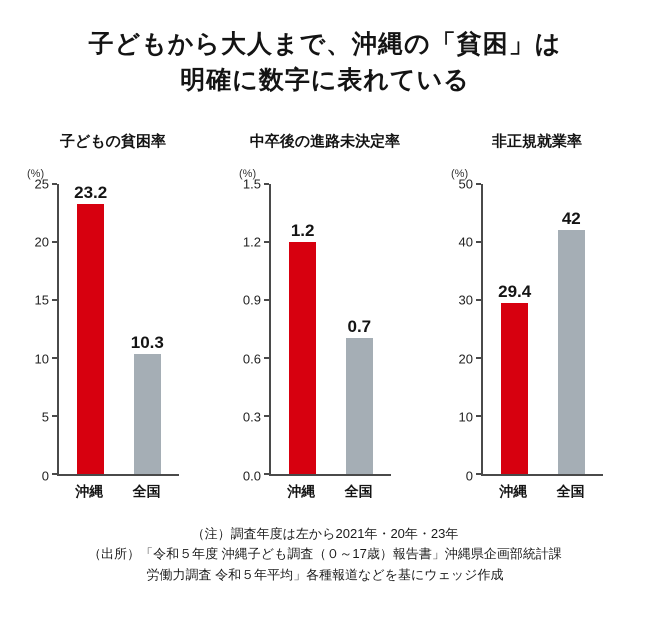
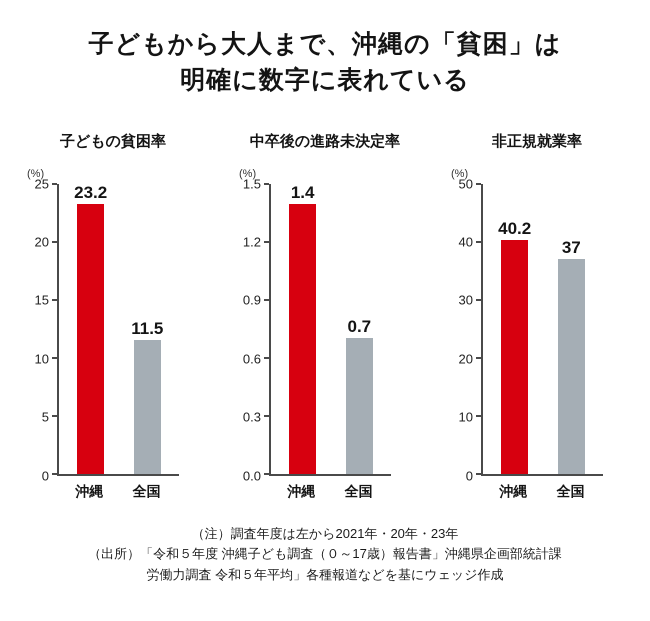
子どもの貧困率/全国: 10.3 -> 11.5
中卒後の進路未決定率/沖縄: 1.2 -> 1.4
非正規就業率/沖縄: 29.4 -> 40.2
非正規就業率/全国: 42 -> 37
